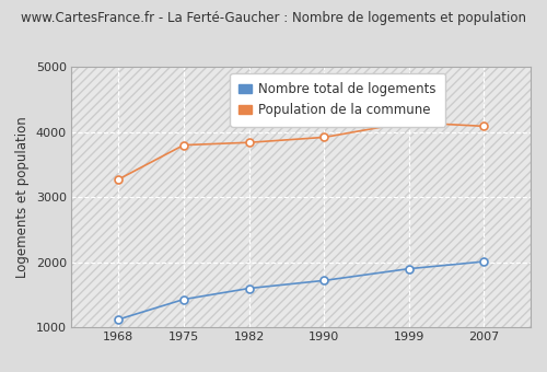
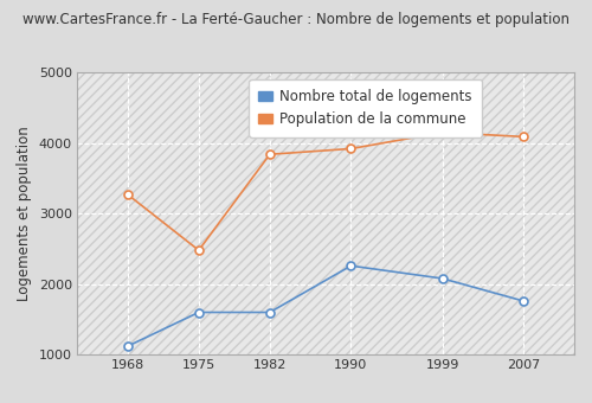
Nombre total de logements/1975: 1430 -> 1600
Population de la commune/1975: 3800 -> 2480
Nombre total de logements/1990: 1720 -> 2260
Nombre total de logements/1999: 1900 -> 2080
Nombre total de logements/2007: 2010 -> 1760
